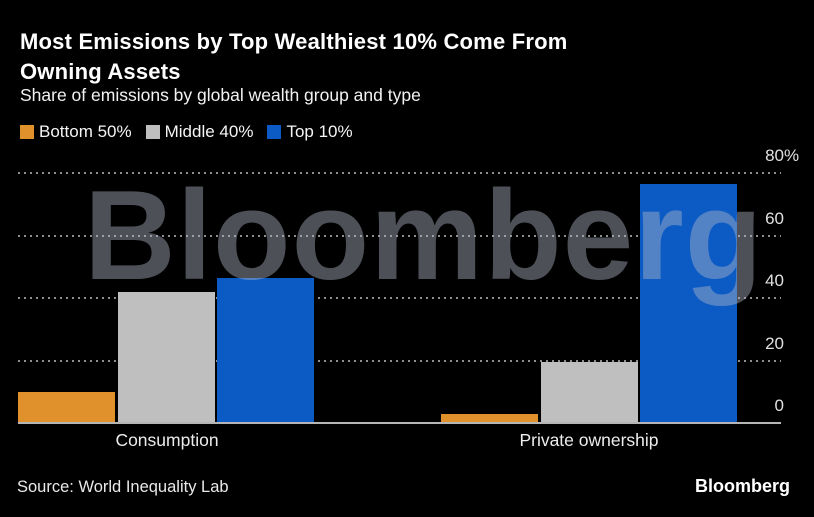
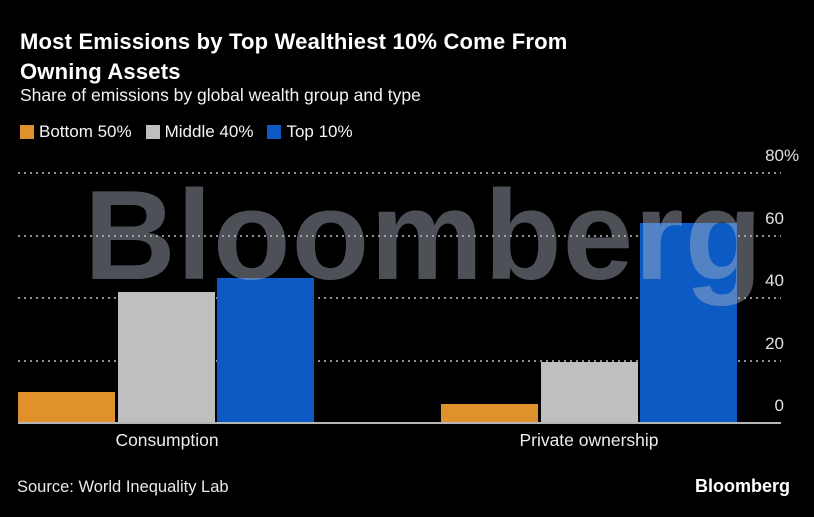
Bottom 50%/Private ownership: 3 -> 6
Top 10%/Private ownership: 76 -> 64
